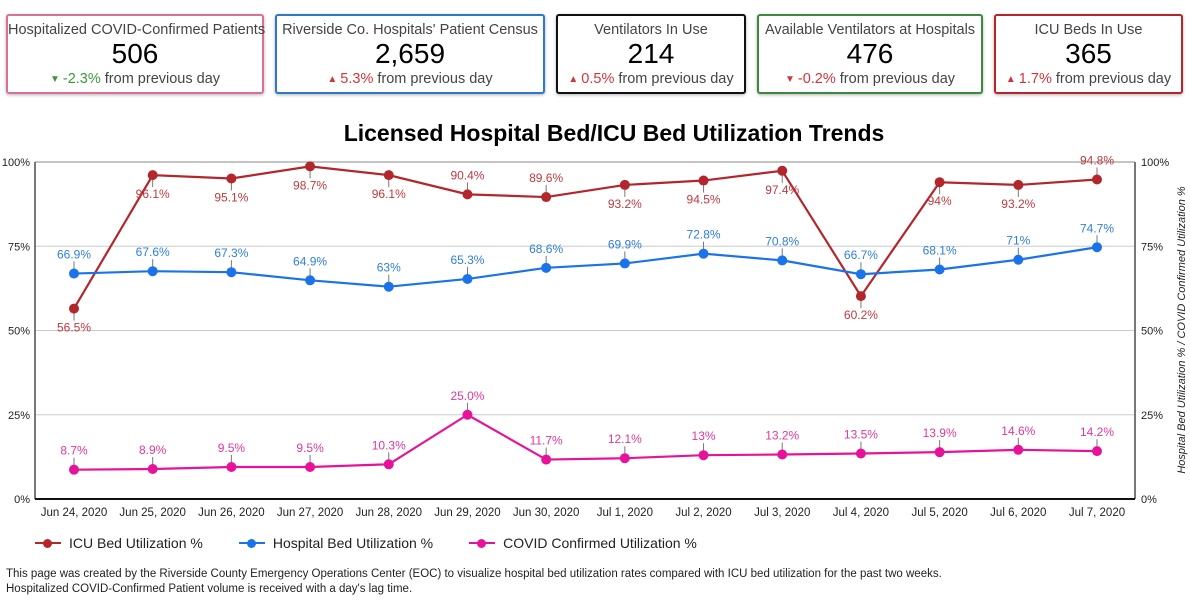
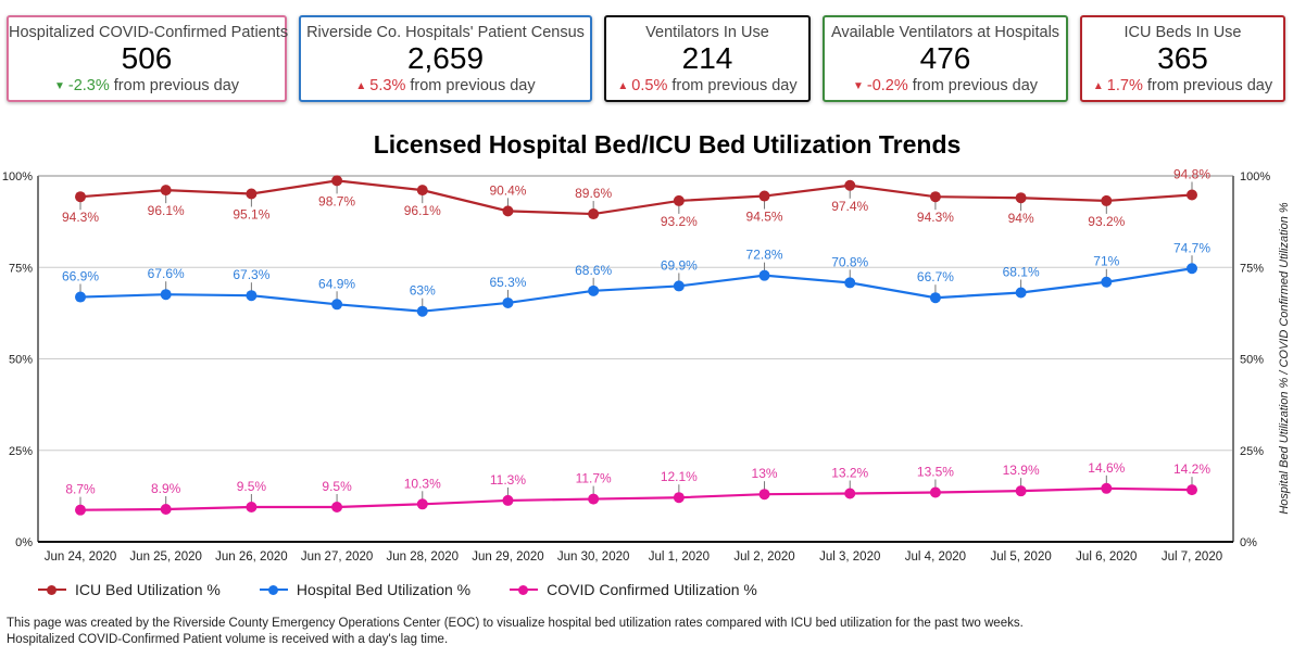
ICU Bed Utilization %/Jun 24, 2020: 56.5% -> 94.3%
COVID Confirmed Utilization %/Jun 29, 2020: 25.0% -> 11.3%
ICU Bed Utilization %/Jul 4, 2020: 60.2% -> 94.3%
